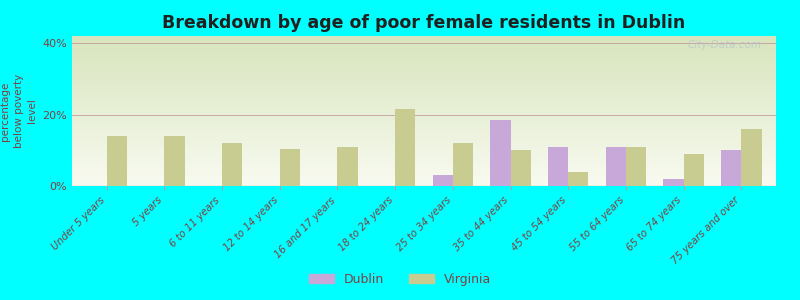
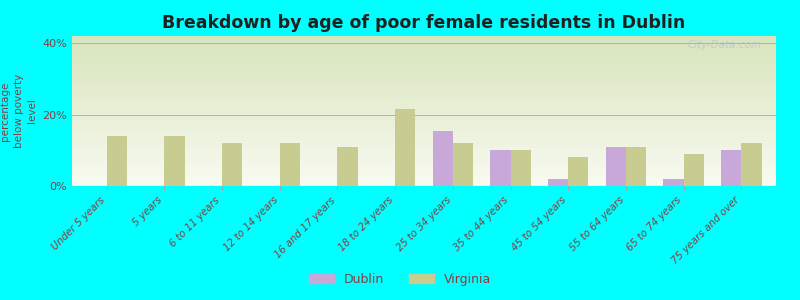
Virginia/12 to 14 years: 10.5% -> 12.0%
Dublin/25 to 34 years: 3.0% -> 15.5%
Dublin/35 to 44 years: 18.5% -> 10.0%
Dublin/45 to 54 years: 11.0% -> 2.0%
Virginia/45 to 54 years: 4.0% -> 8.0%
Virginia/75 years and over: 16.0% -> 12.0%
